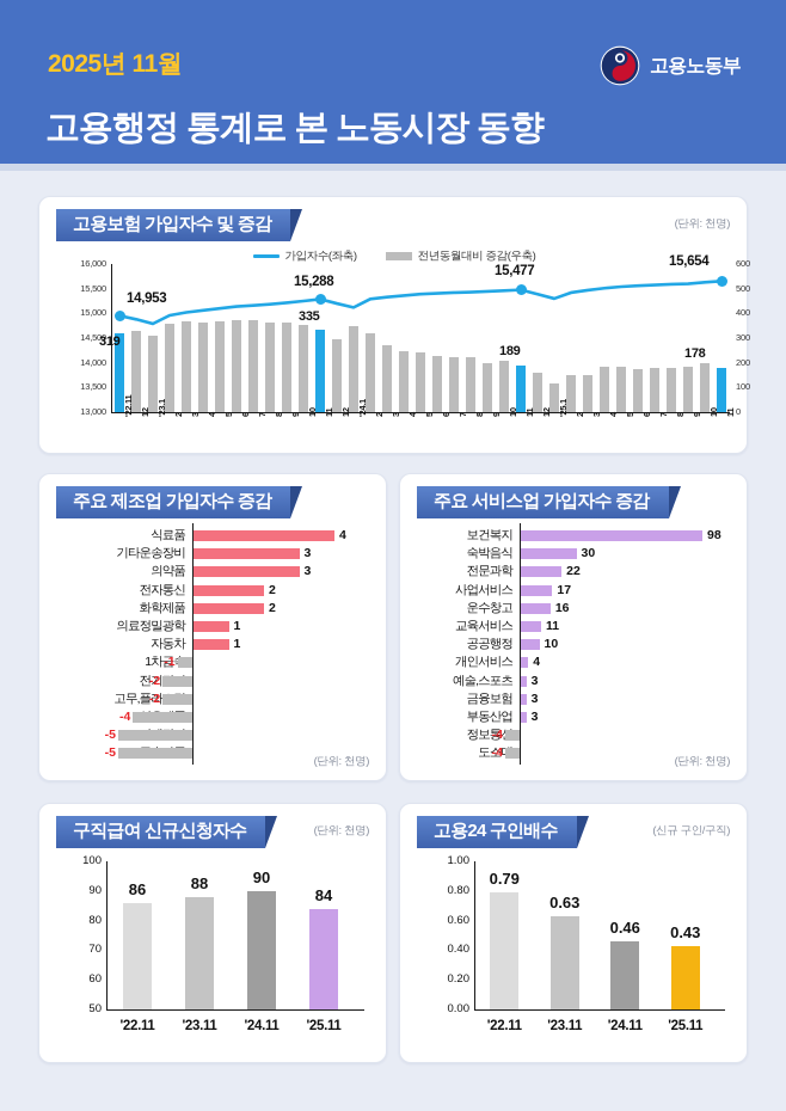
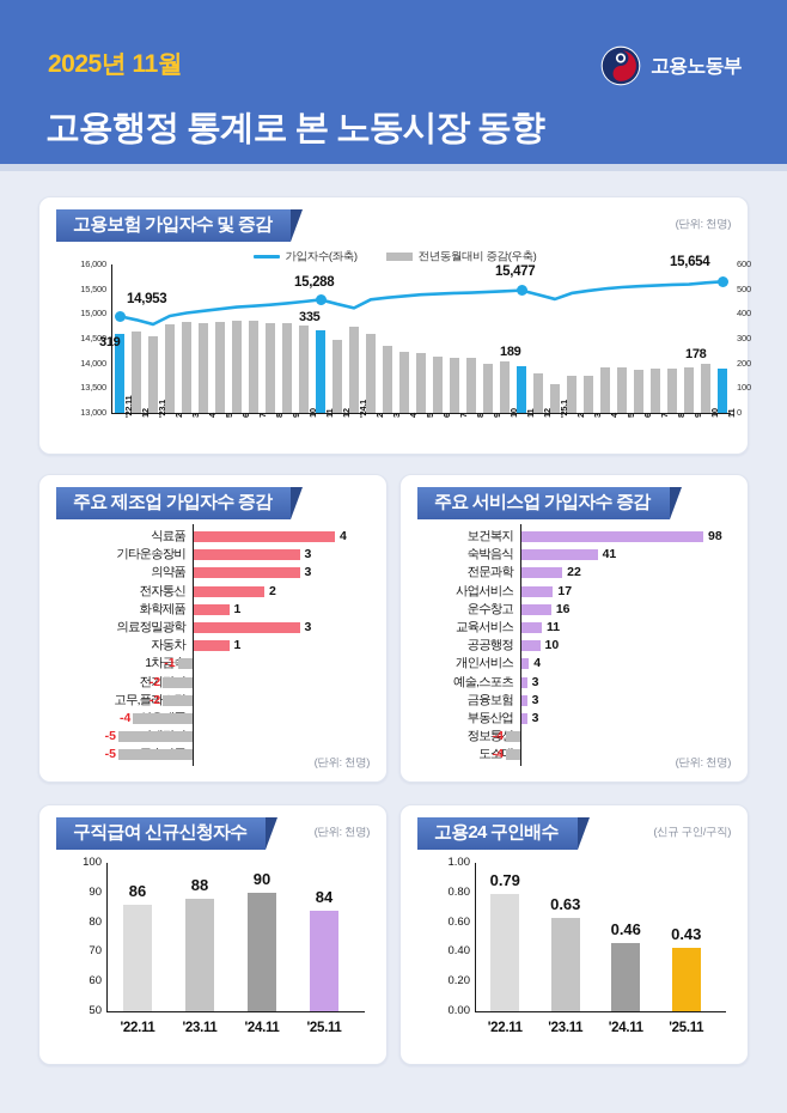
주요 제조업 가입자수 증감/화학제품: 2 -> 1
주요 제조업 가입자수 증감/의료정밀광학: 1 -> 3
주요 서비스업 가입자수 증감/숙박음식: 30 -> 41
